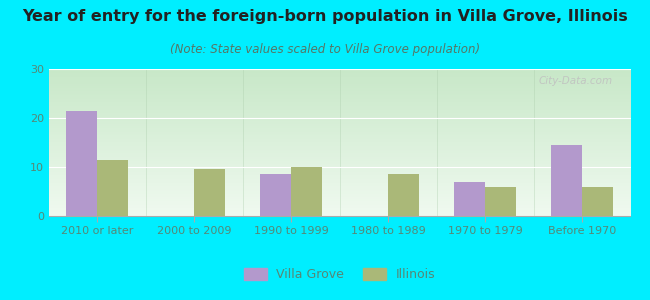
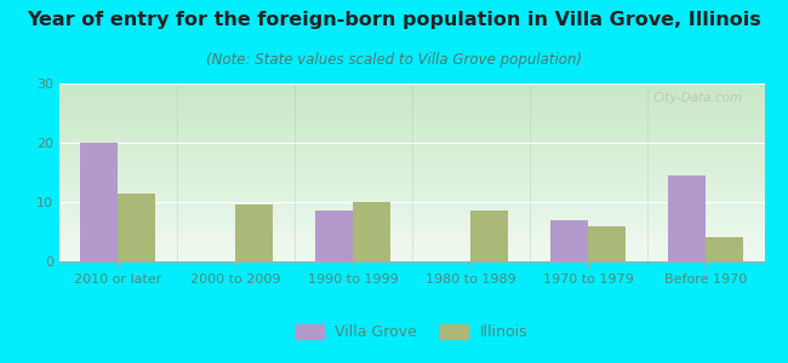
Villa Grove/2010 or later: 21.5 -> 20.0
Illinois/Before 1970: 6.0 -> 4.0
